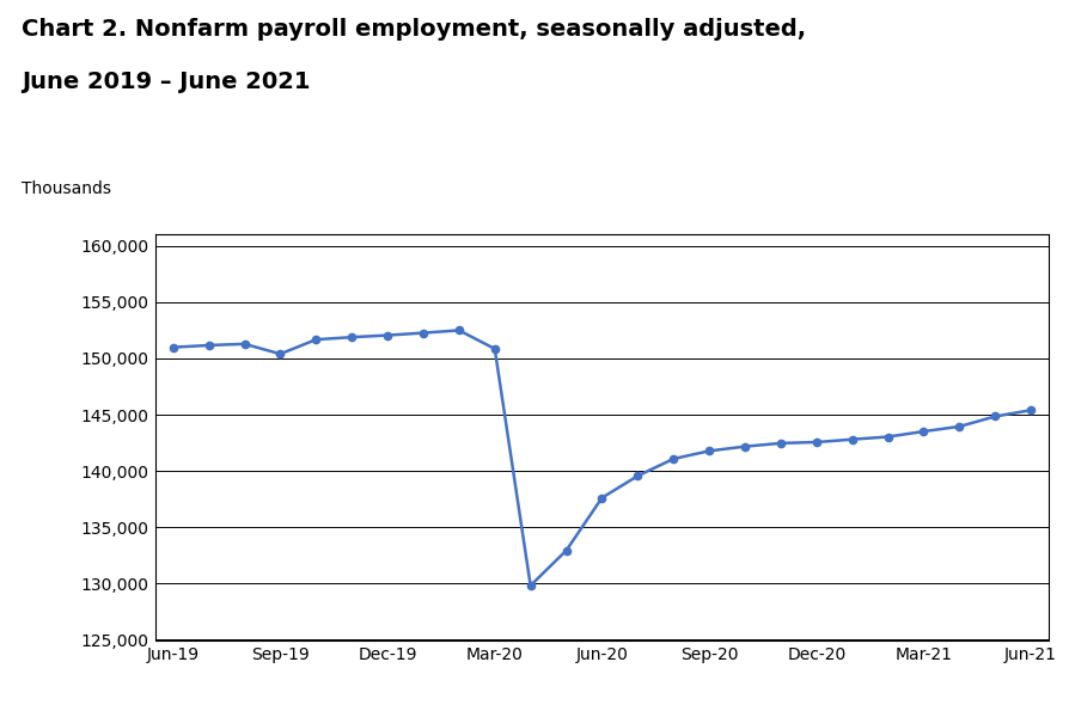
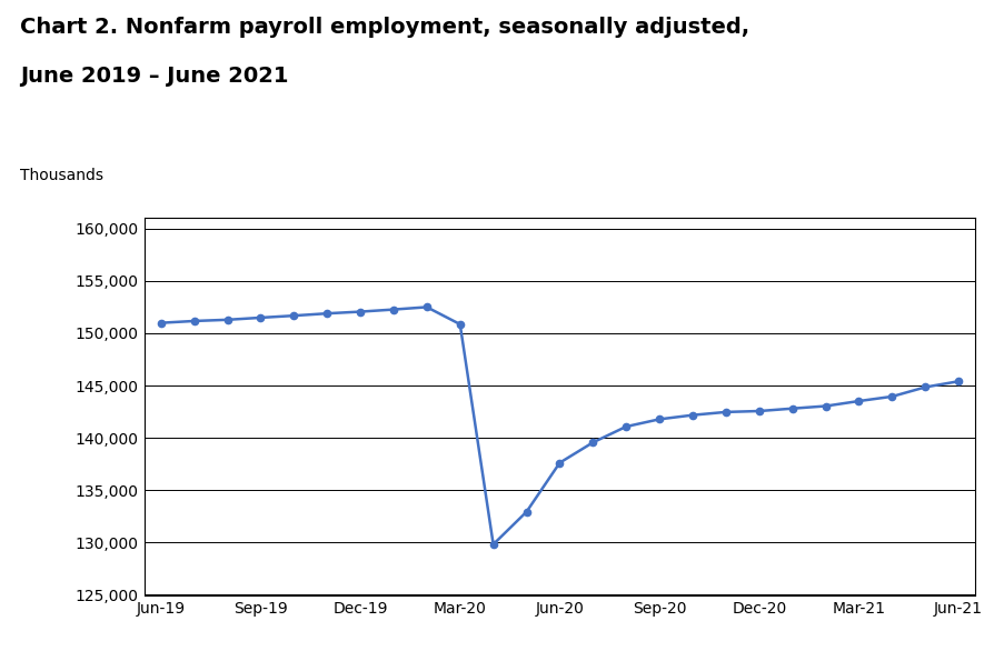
Sep-19: 150,400 -> 151,500
